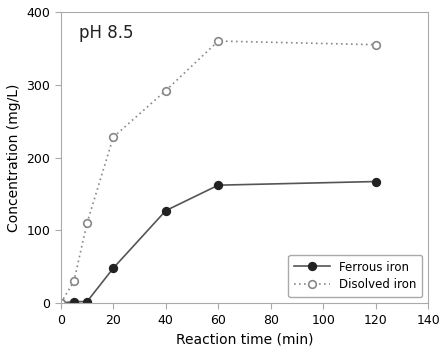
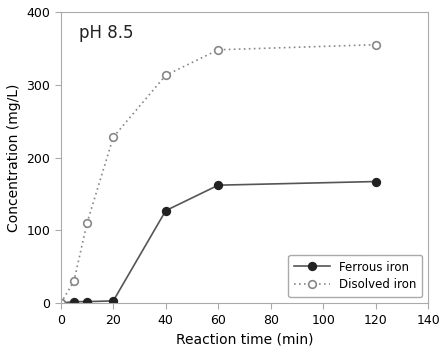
Ferrous iron/20: 48 -> 3
Disolved iron/40: 292 -> 313
Disolved iron/60: 360 -> 348
